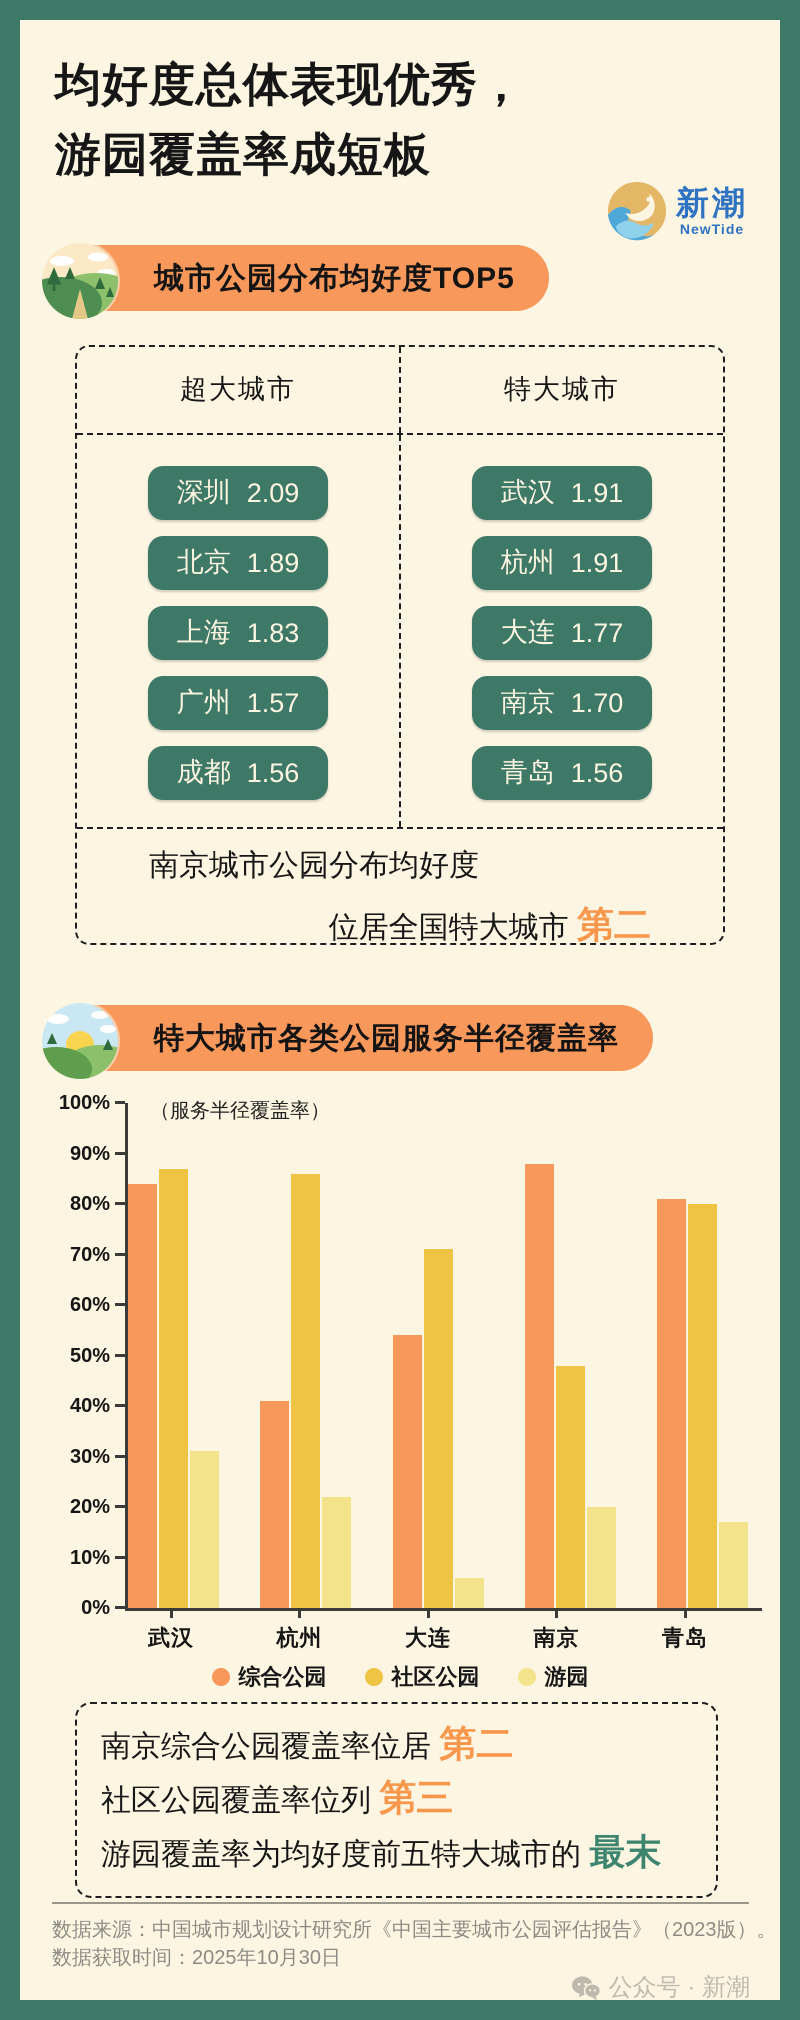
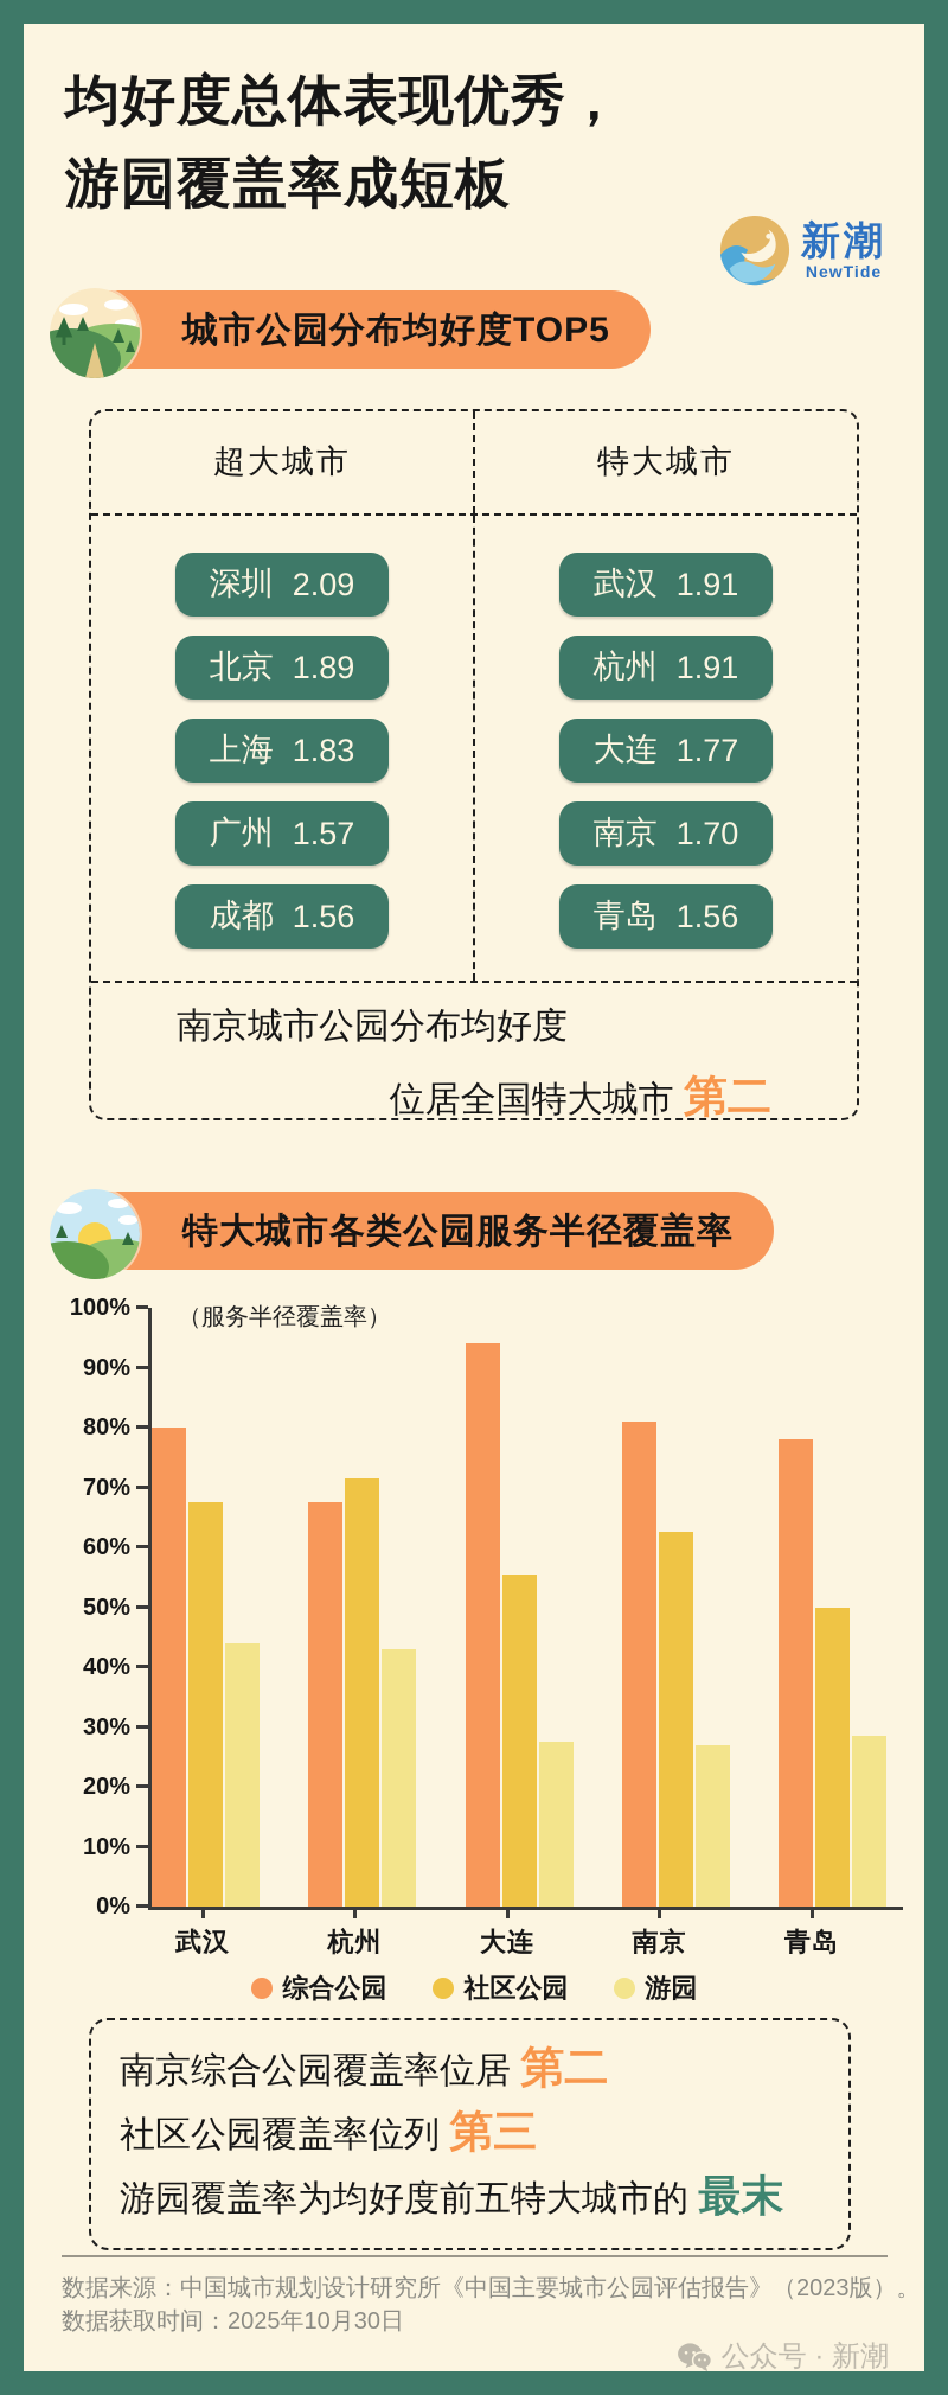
综合公园/武汉: 84% -> 80%
社区公园/武汉: 87% -> 68%
游园/武汉: 31% -> 44%
综合公园/杭州: 41% -> 68%
社区公园/杭州: 86% -> 72%
游园/杭州: 22% -> 43%
综合公园/大连: 54% -> 94%
社区公园/大连: 71% -> 56%
游园/大连: 6% -> 28%
综合公园/南京: 88% -> 81%
社区公园/南京: 48% -> 62%
游园/南京: 20% -> 27%
综合公园/青岛: 81% -> 78%
社区公园/青岛: 80% -> 50%
游园/青岛: 17% -> 28%
